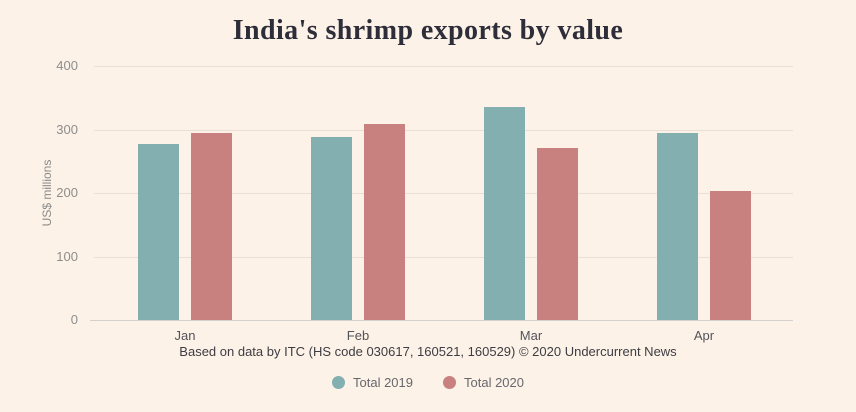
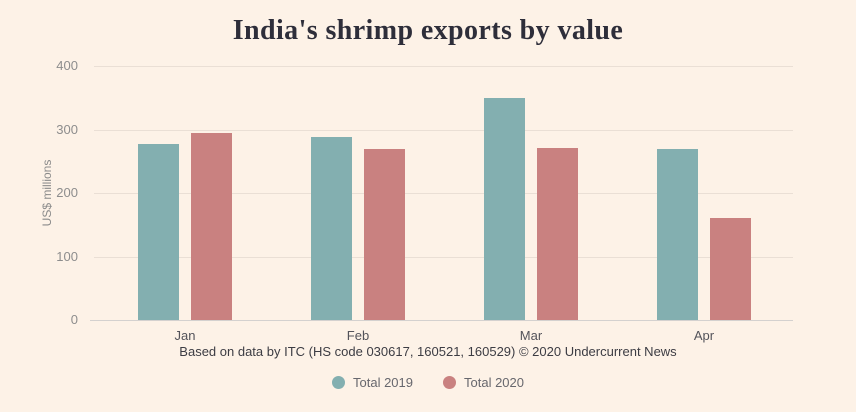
Total 2020/Feb: 310 -> 270
Total 2019/Mar: 340 -> 350
Total 2019/Apr: 300 -> 270
Total 2020/Apr: 200 -> 160
